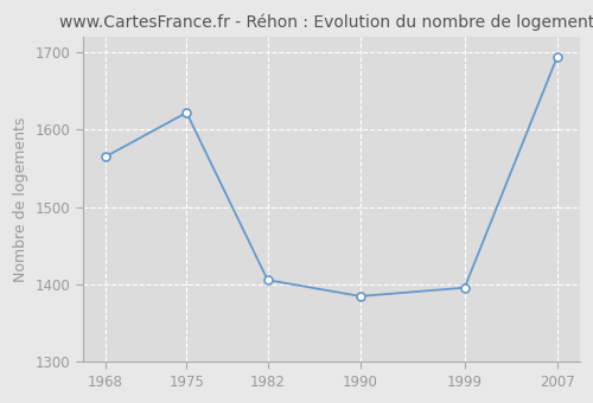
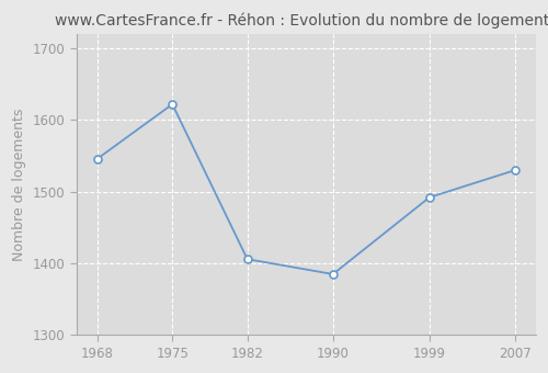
1968: 1565 -> 1546
1999: 1396 -> 1492
2007: 1694 -> 1530
